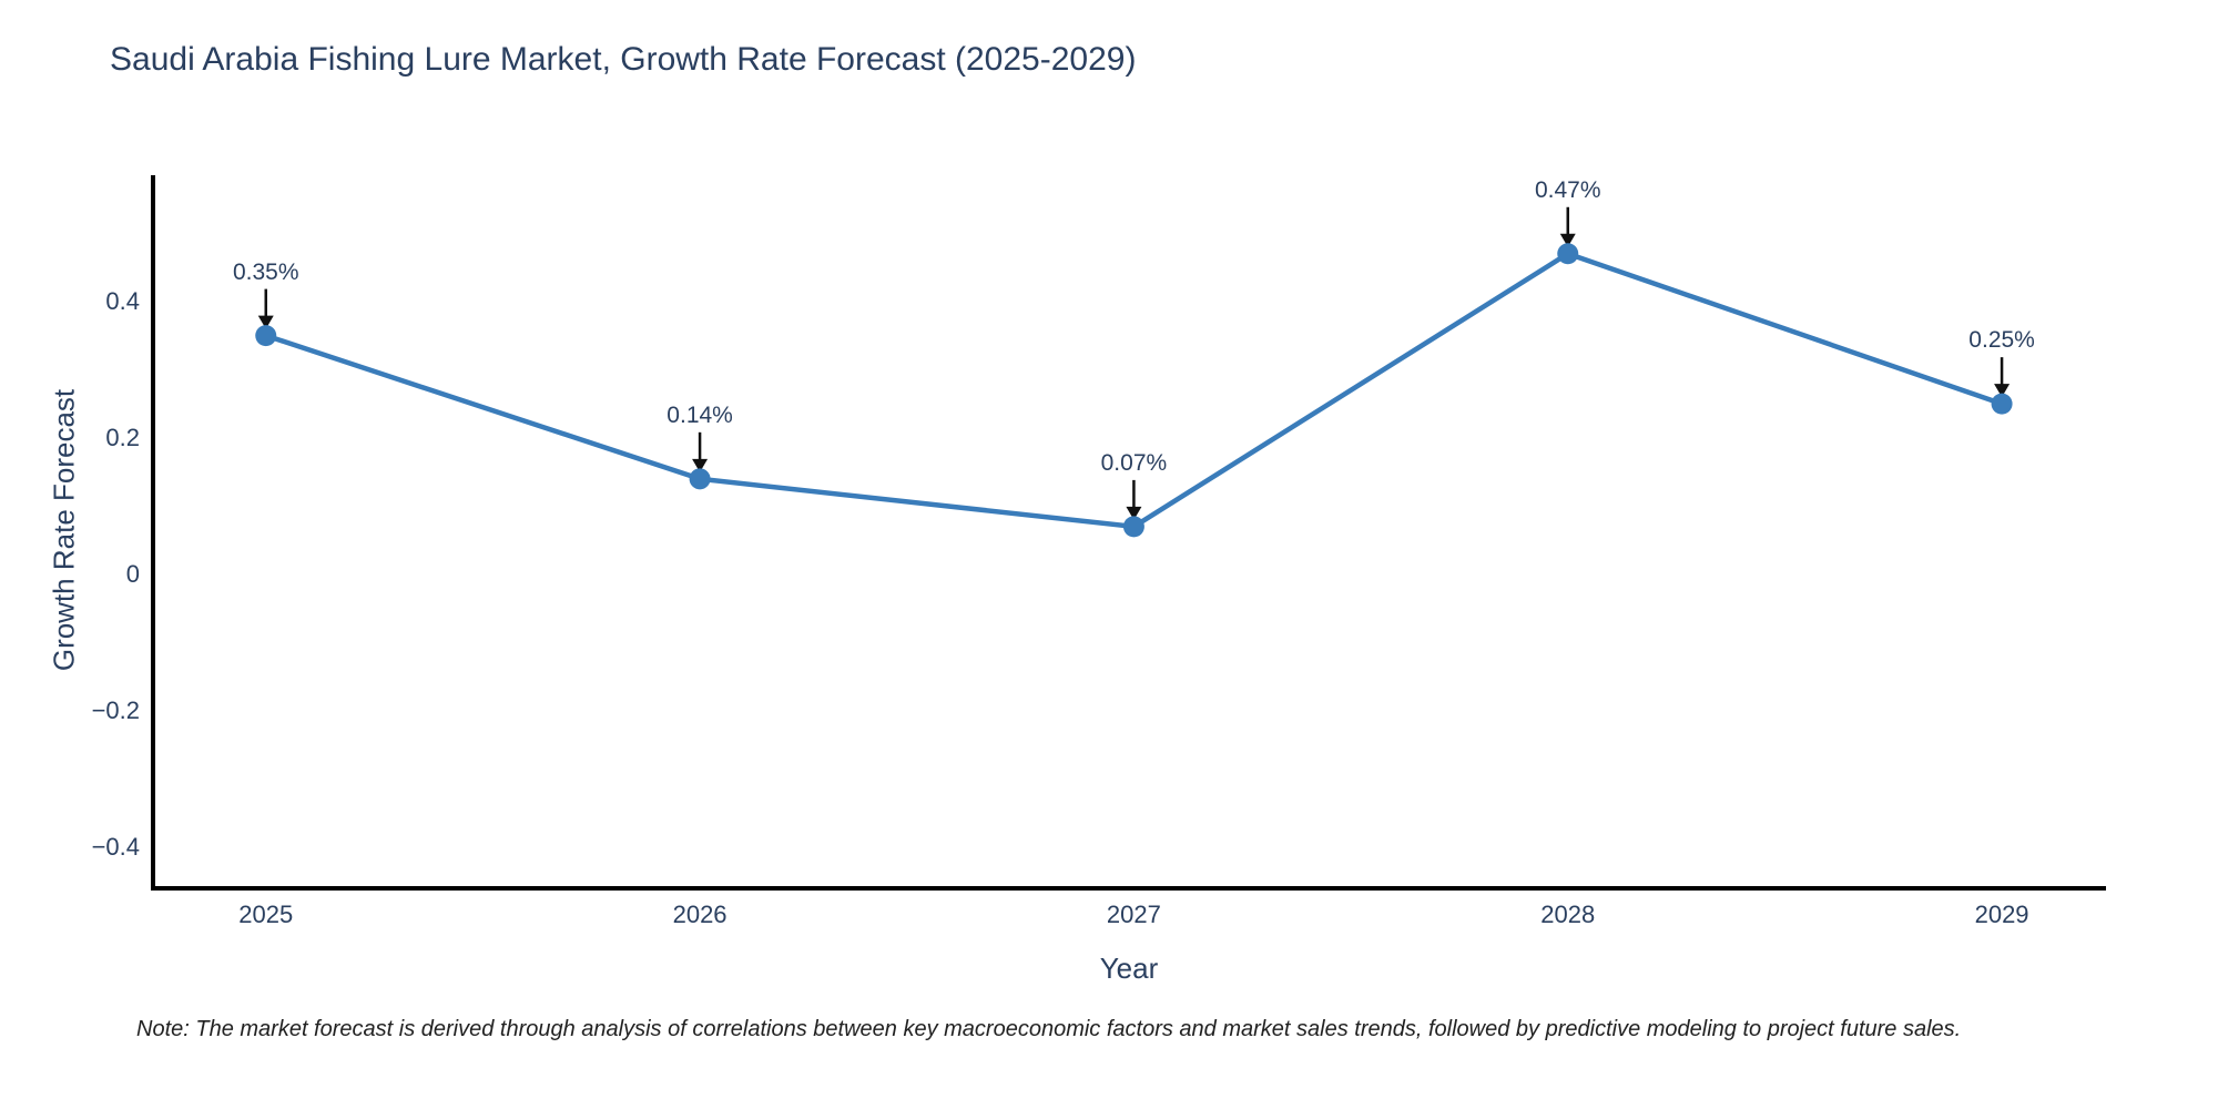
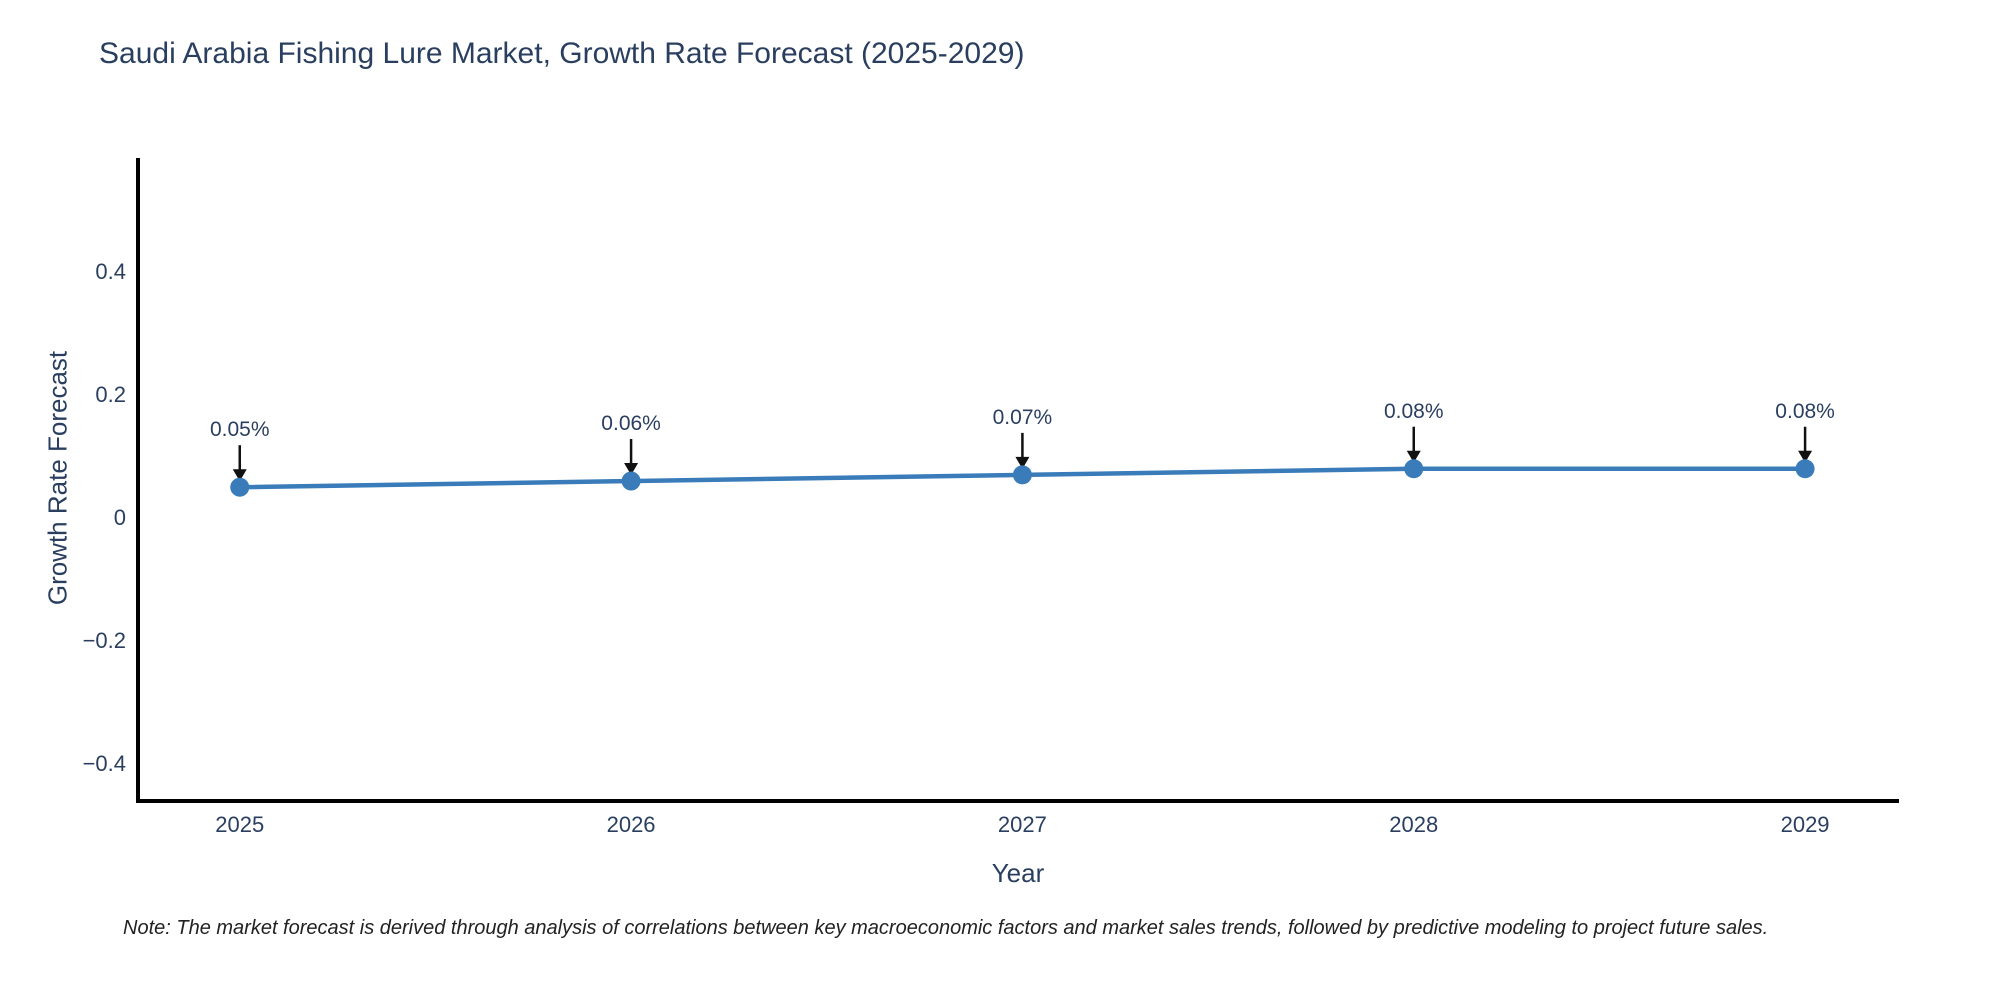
2025: 0.35% -> 0.05%
2026: 0.14% -> 0.06%
2028: 0.47% -> 0.08%
2029: 0.25% -> 0.08%
